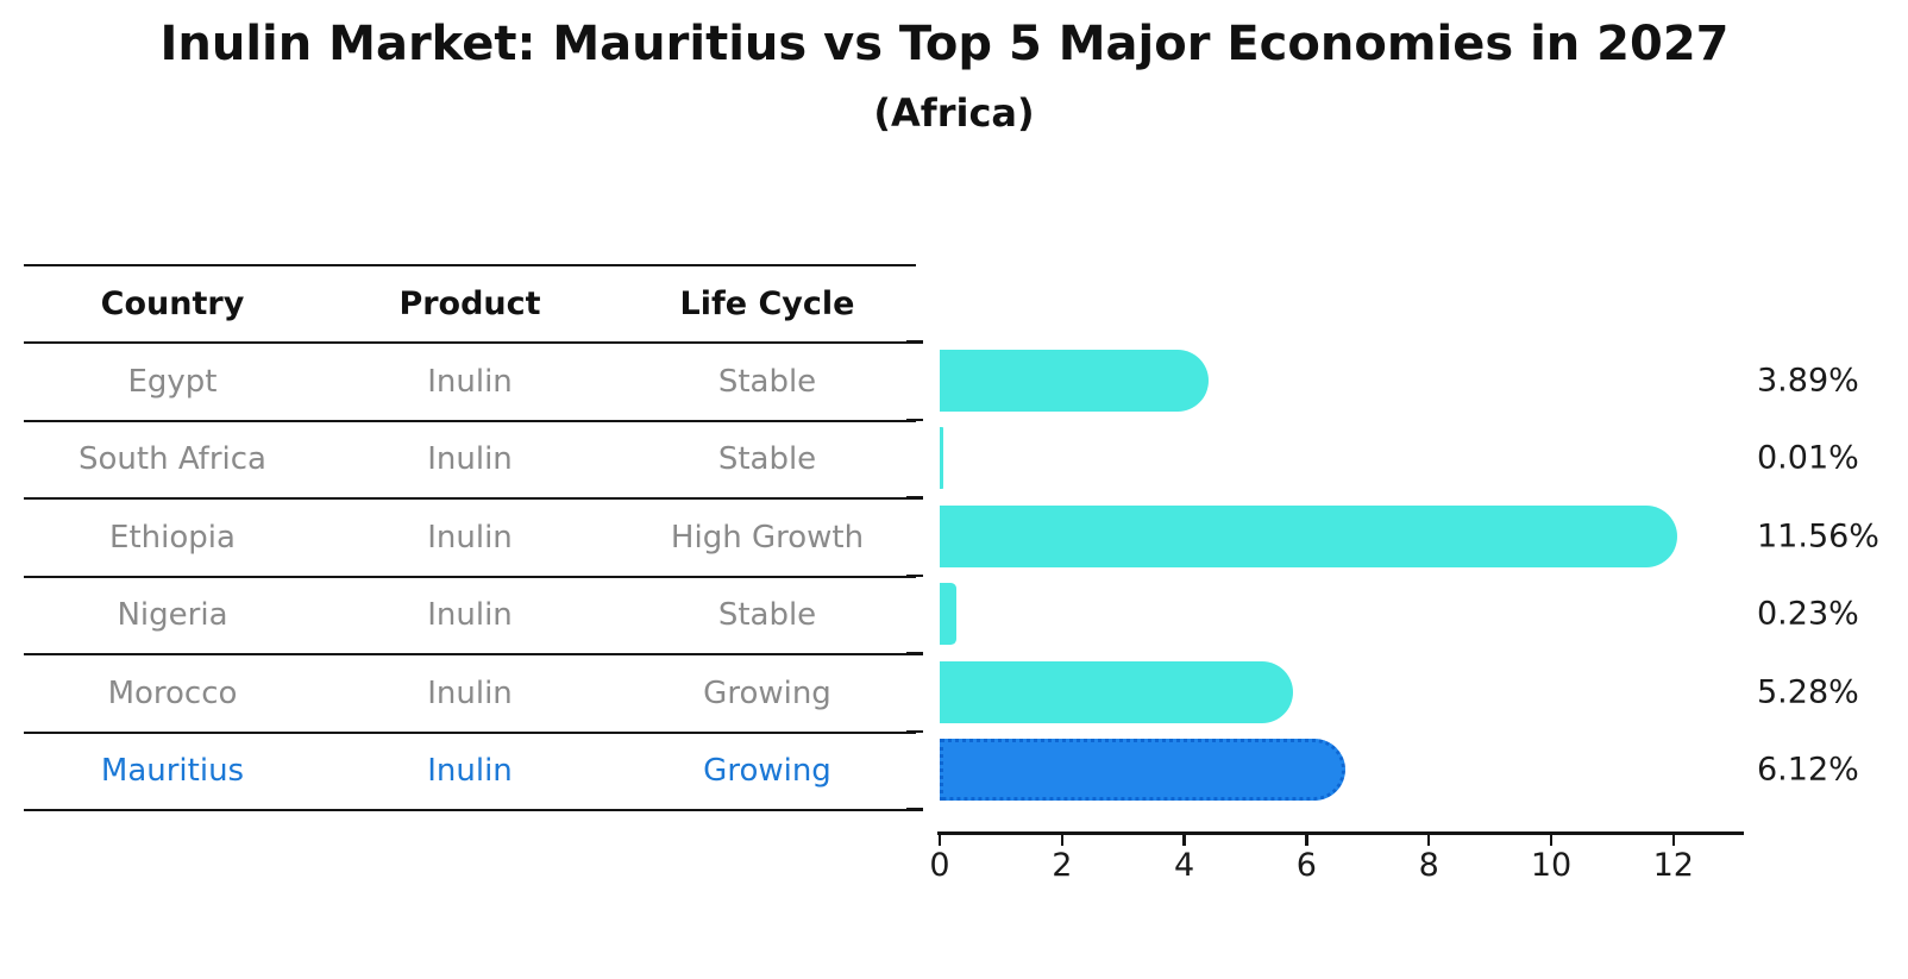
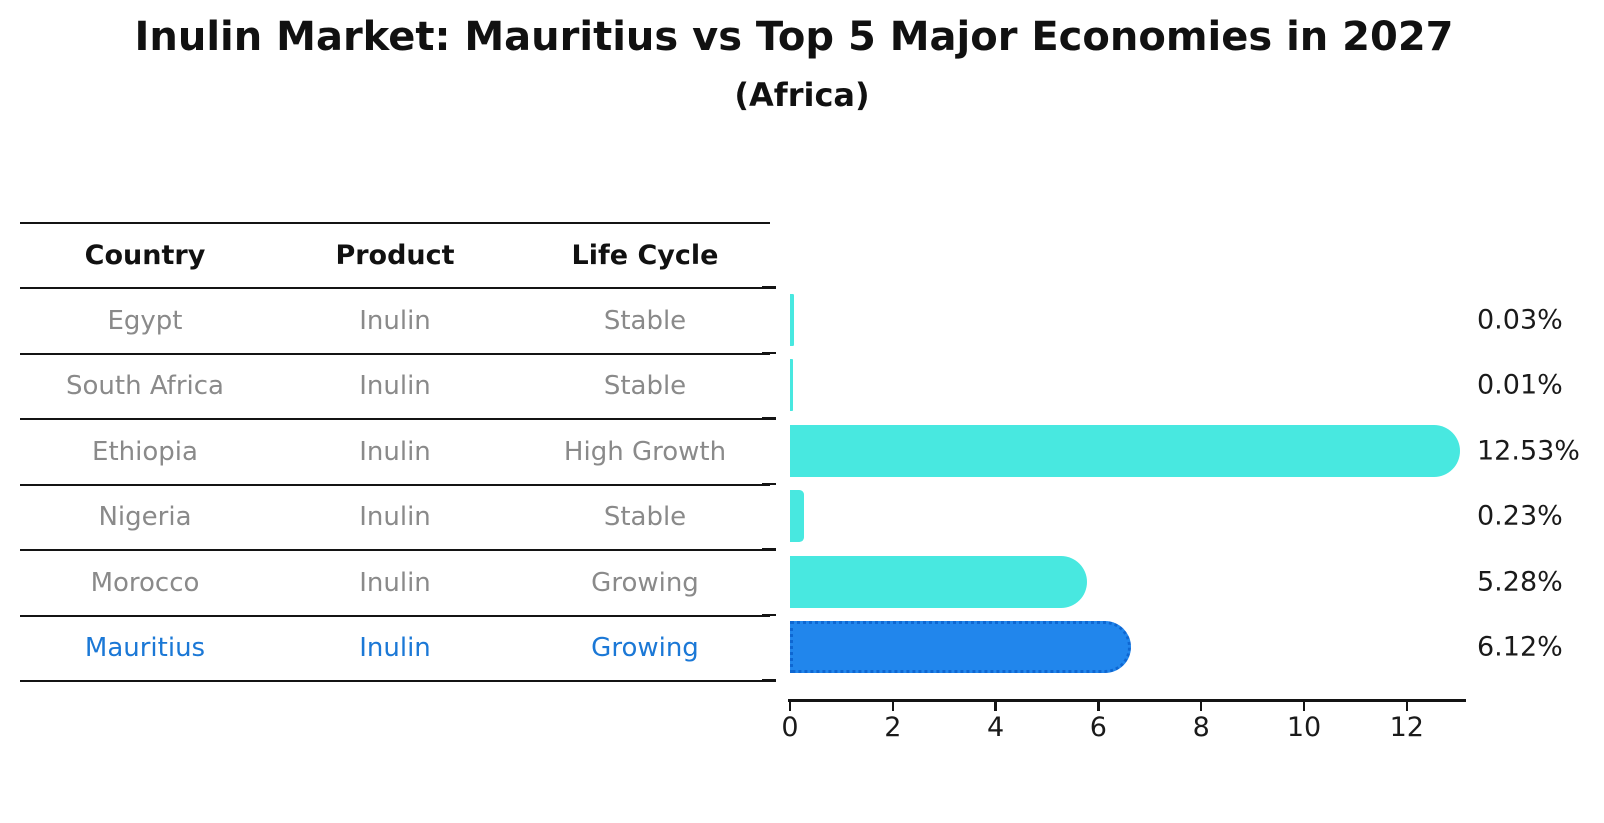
Egypt: 3.89% -> 0.03%
Ethiopia: 11.56% -> 12.53%
